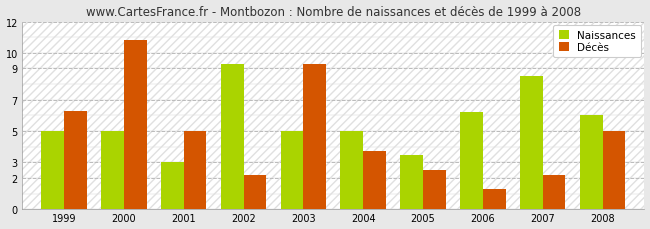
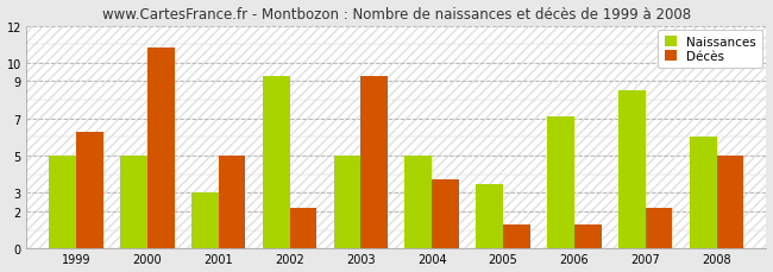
Décès/2005: 2.5 -> 1.3
Naissances/2006: 6.2 -> 7.1
